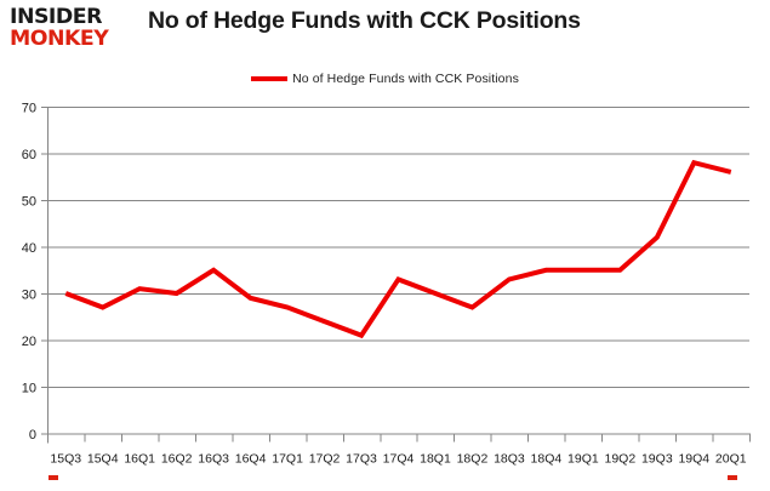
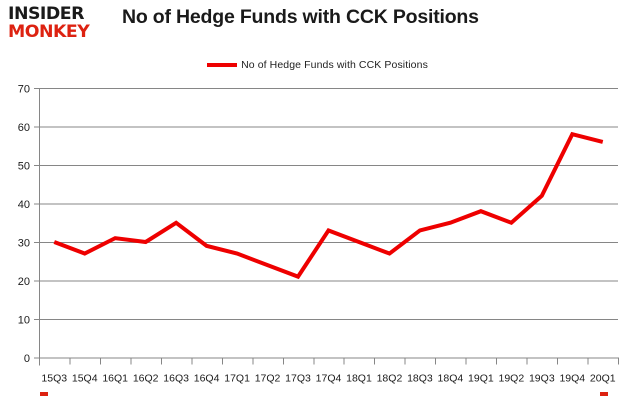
19Q1: 35 -> 38
